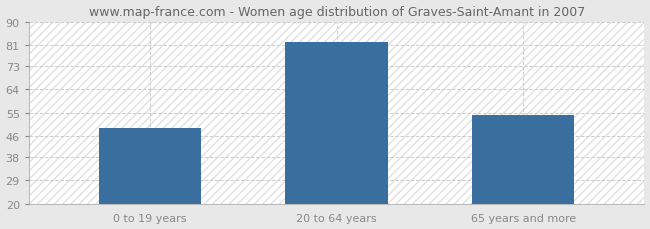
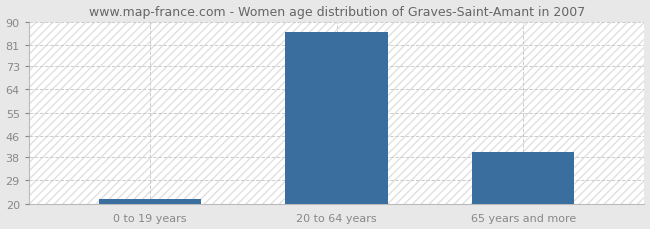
0 to 19 years: 49 -> 22
20 to 64 years: 82 -> 86
65 years and more: 54 -> 40
